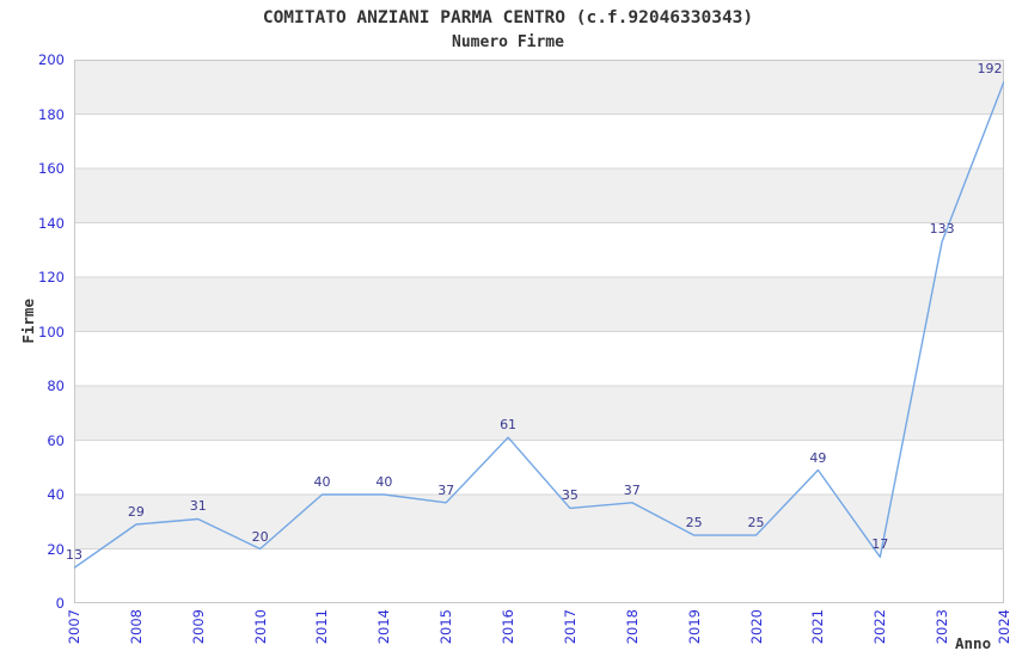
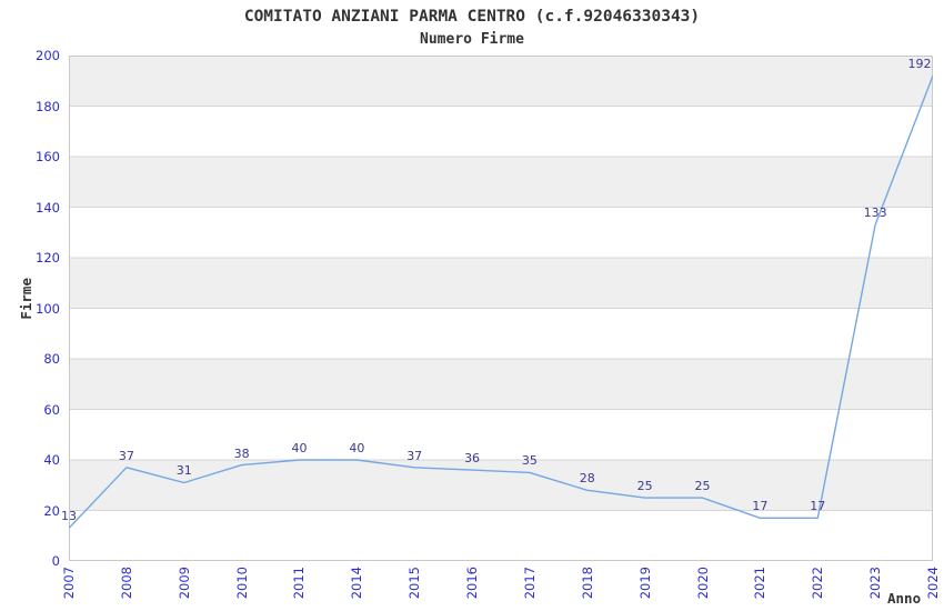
2008: 29 -> 37
2010: 20 -> 38
2016: 61 -> 36
2018: 37 -> 28
2021: 49 -> 17
